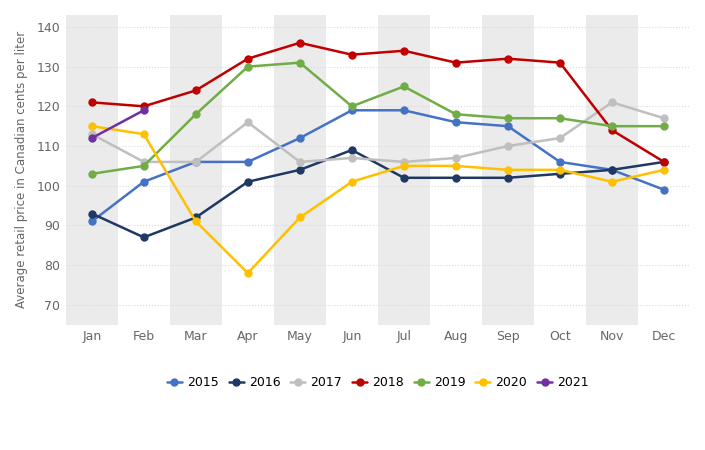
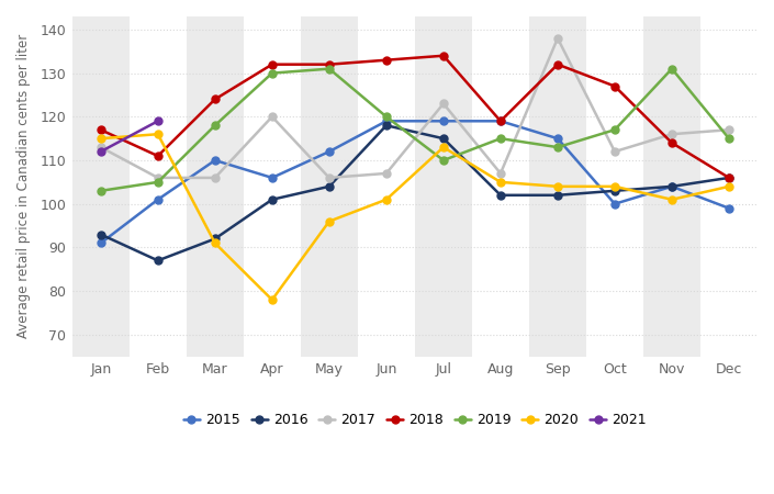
2018/Jan: 121 -> 117
2018/Feb: 120 -> 111
2020/Feb: 113 -> 116
2015/Mar: 106 -> 110
2017/Apr: 116 -> 120
2018/May: 136 -> 132
2020/May: 92 -> 96
2016/Jun: 109 -> 118
2016/Jul: 102 -> 115
2017/Jul: 106 -> 123
2019/Jul: 125 -> 110
2020/Jul: 105 -> 113
2015/Aug: 116 -> 119
2018/Aug: 131 -> 119
2019/Aug: 118 -> 115
2017/Sep: 110 -> 138
2019/Sep: 117 -> 113
2015/Oct: 106 -> 100
2018/Oct: 131 -> 127
2017/Nov: 121 -> 116
2019/Nov: 115 -> 131
